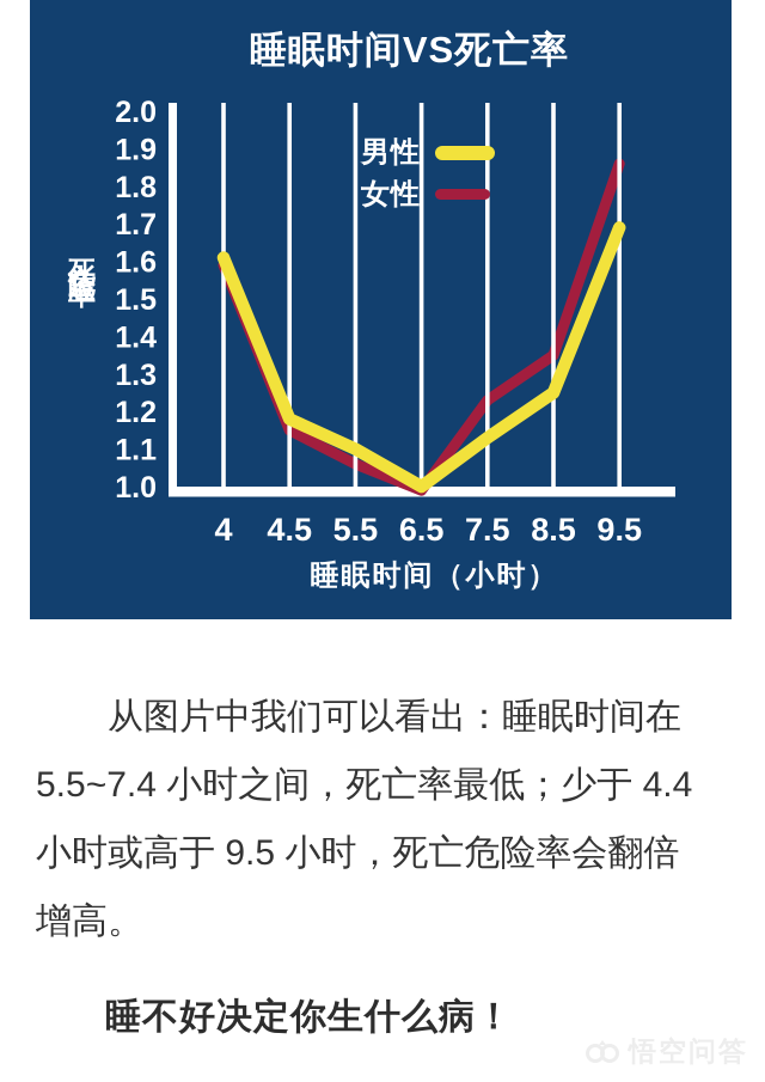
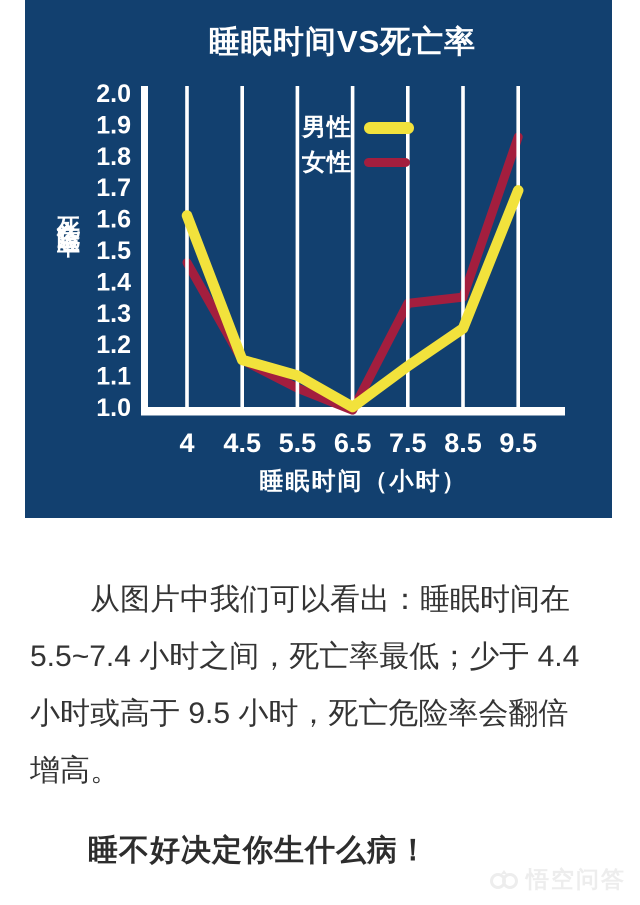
女性/4: 1.59 -> 1.46
男性/4.5: 1.18 -> 1.15
女性/7.5: 1.23 -> 1.33
